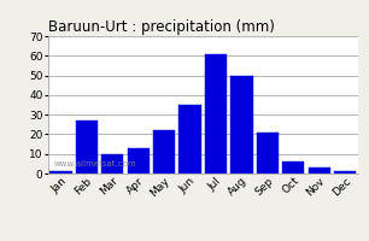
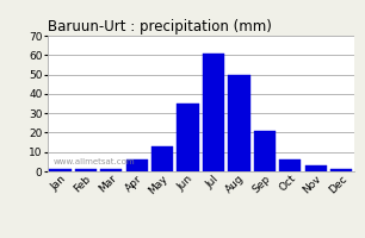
Feb: 27 -> 1
Mar: 10 -> 1
Apr: 13 -> 6
May: 22 -> 13
